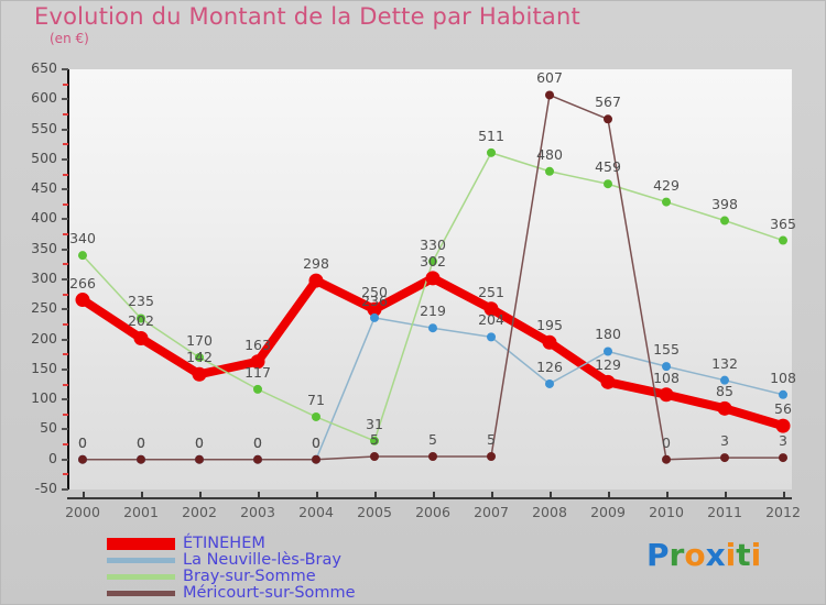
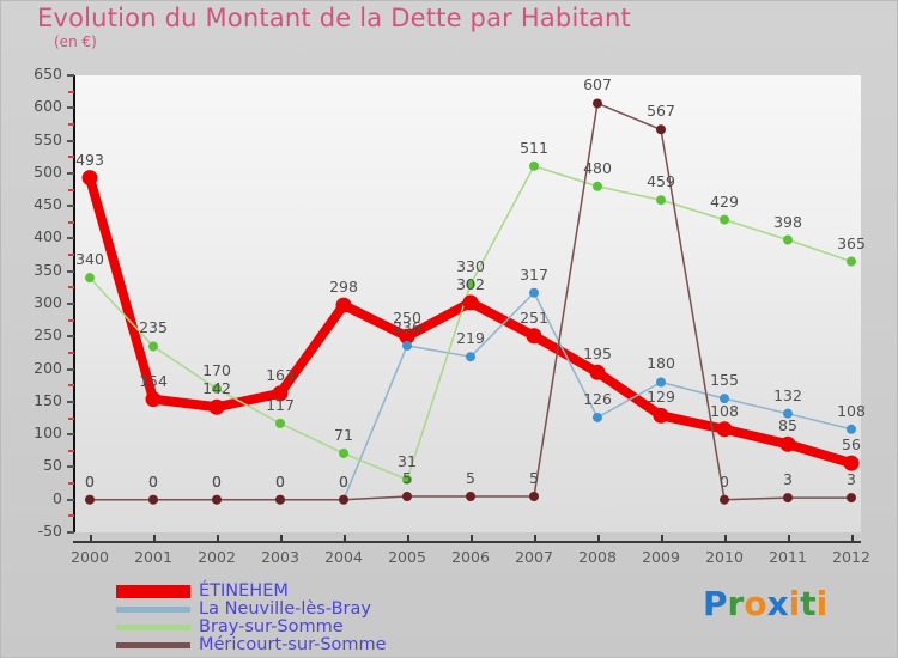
ÉTINEHEM/2000: 266 -> 493
ÉTINEHEM/2001: 202 -> 154
La Neuville-lès-Bray/2007: 204 -> 317
